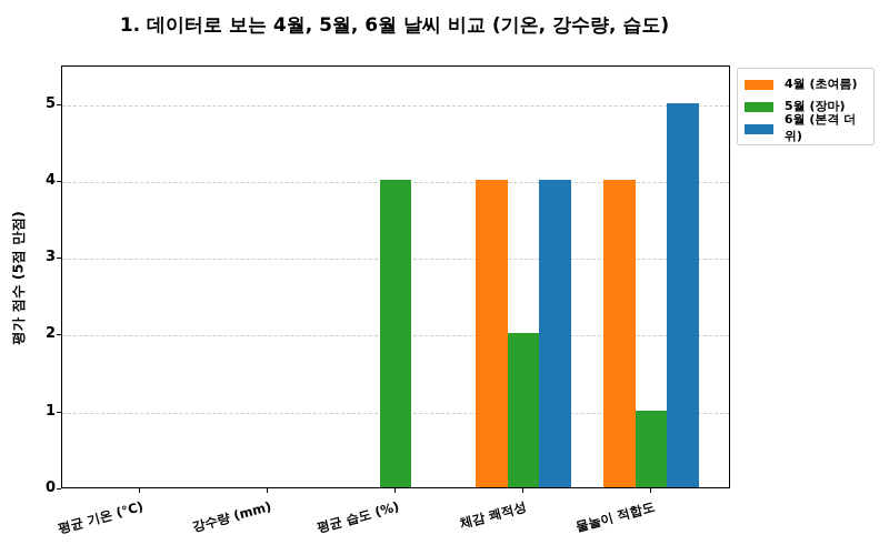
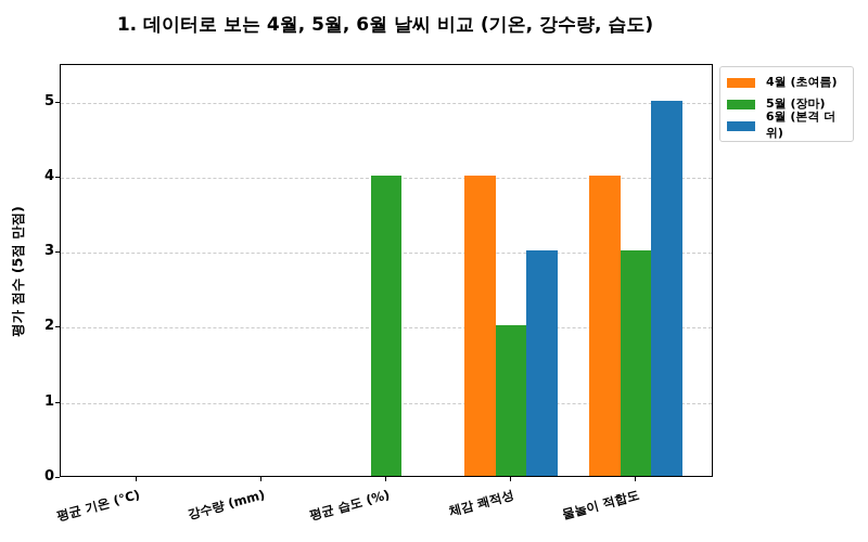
6월 (본격 더위)/체감 쾌적성: 4 -> 3
5월 (장마)/물놀이 적합도: 1 -> 3
